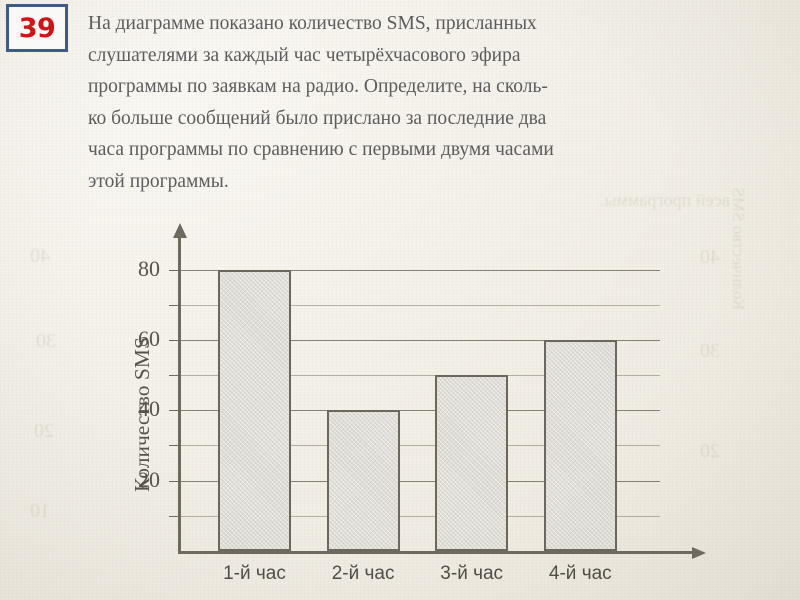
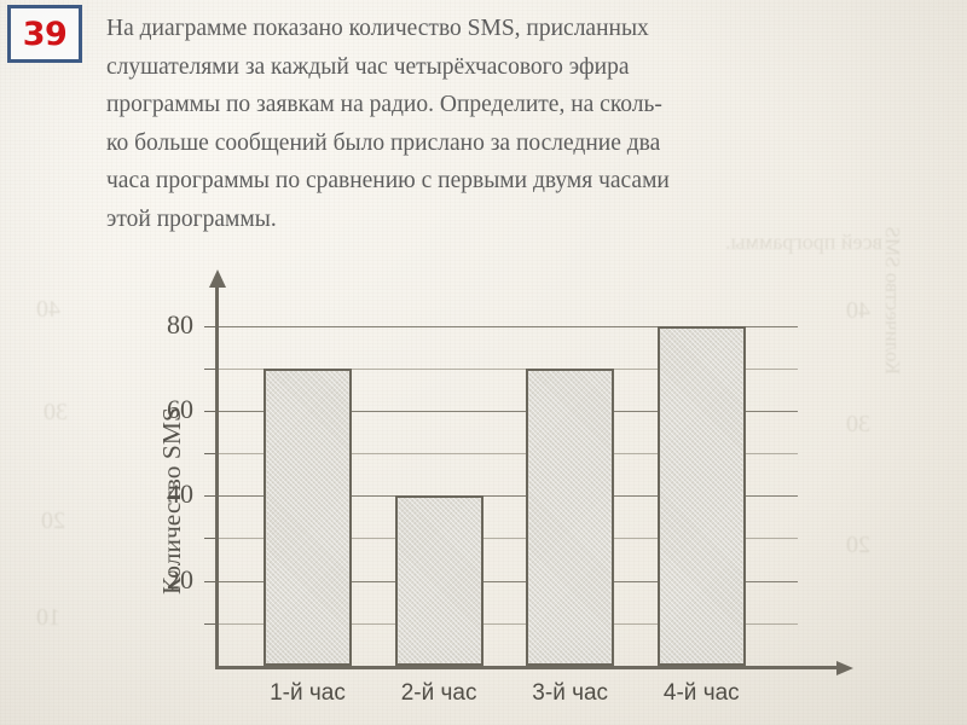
1-й час: 80 -> 70
3-й час: 50 -> 70
4-й час: 60 -> 80
